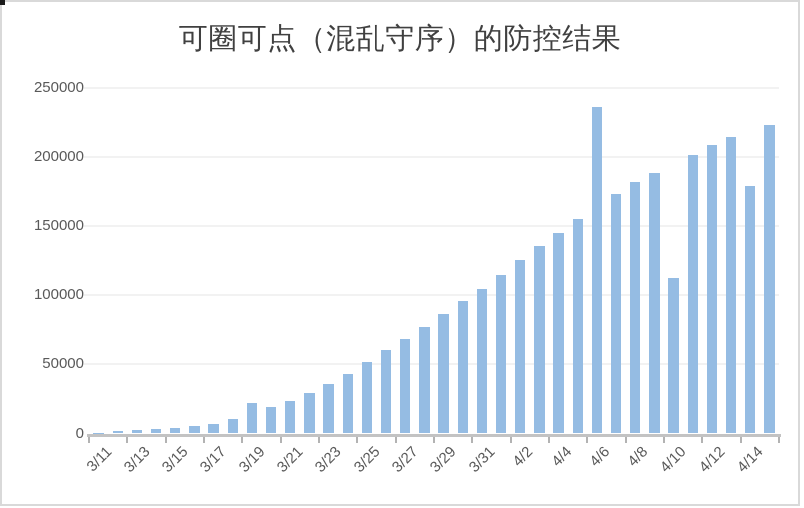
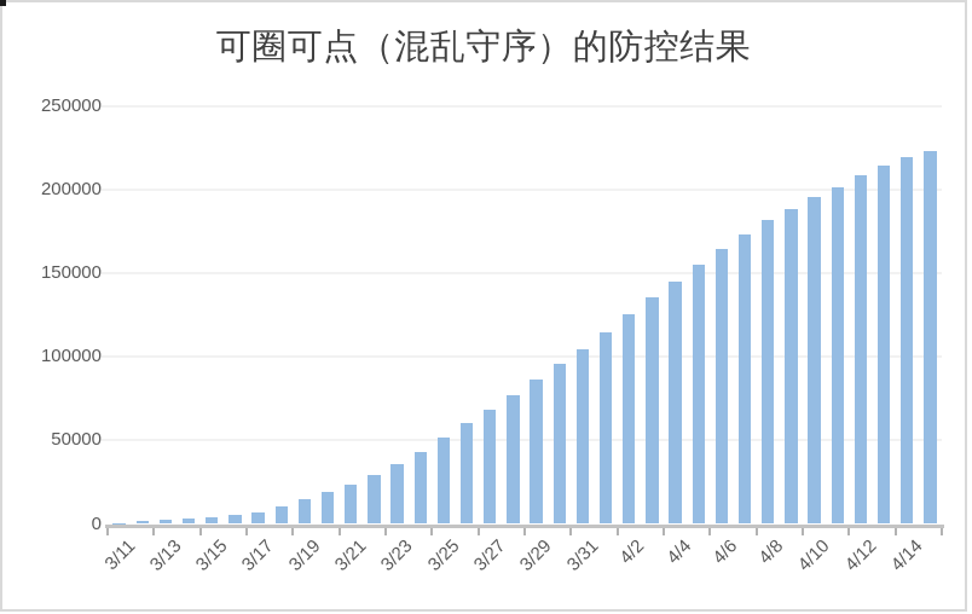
3/19: 22000 -> 14000
4/6: 236000 -> 164000
4/10: 112000 -> 196000
4/14: 179000 -> 219000
